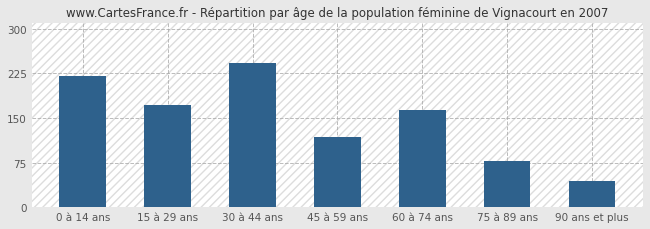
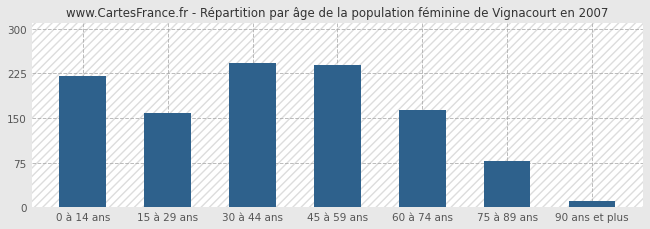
15 à 29 ans: 172 -> 158
45 à 59 ans: 118 -> 240
90 ans et plus: 44 -> 10
